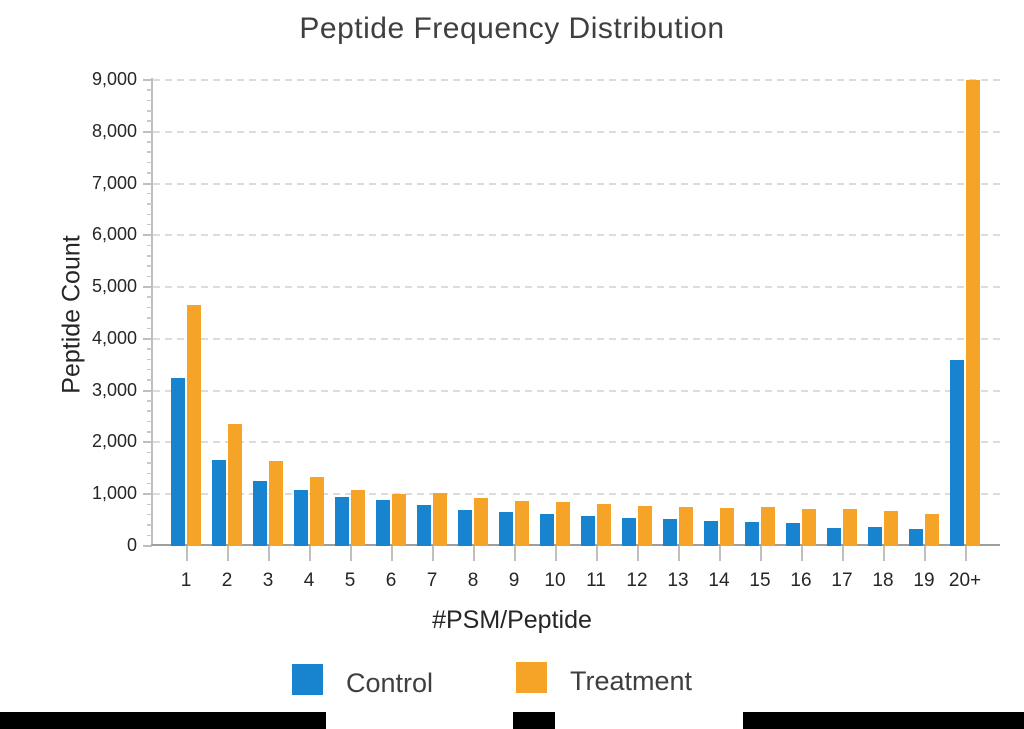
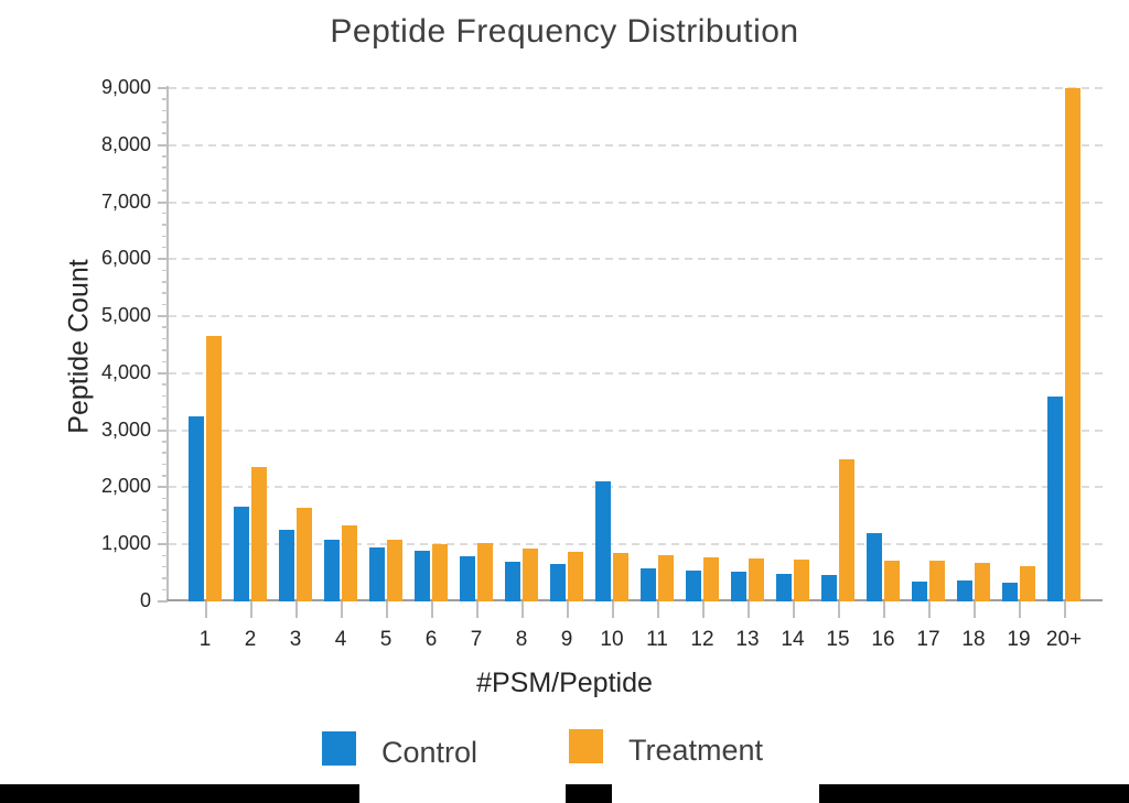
Control/10: 600 -> 2100
Treatment/15: 800 -> 2500
Control/16: 400 -> 1200
